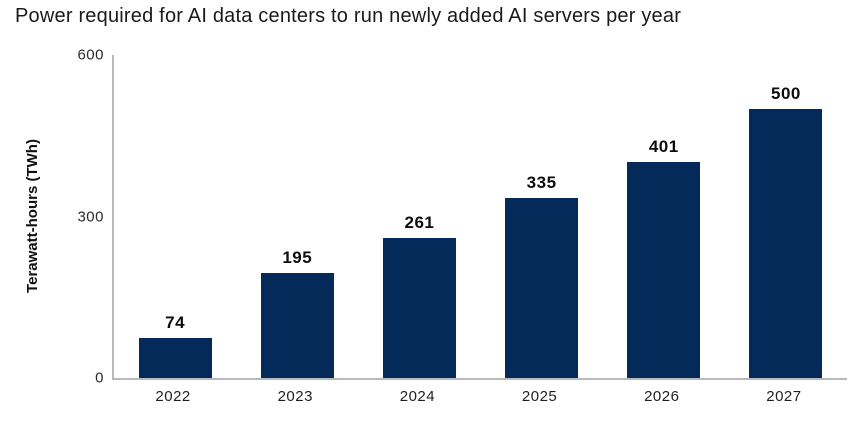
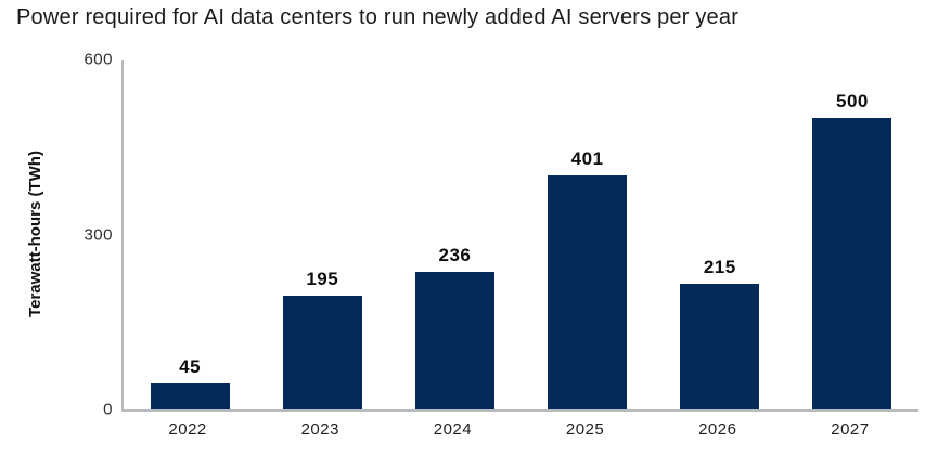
2022: 74 -> 45
2024: 261 -> 236
2025: 335 -> 401
2026: 401 -> 215
